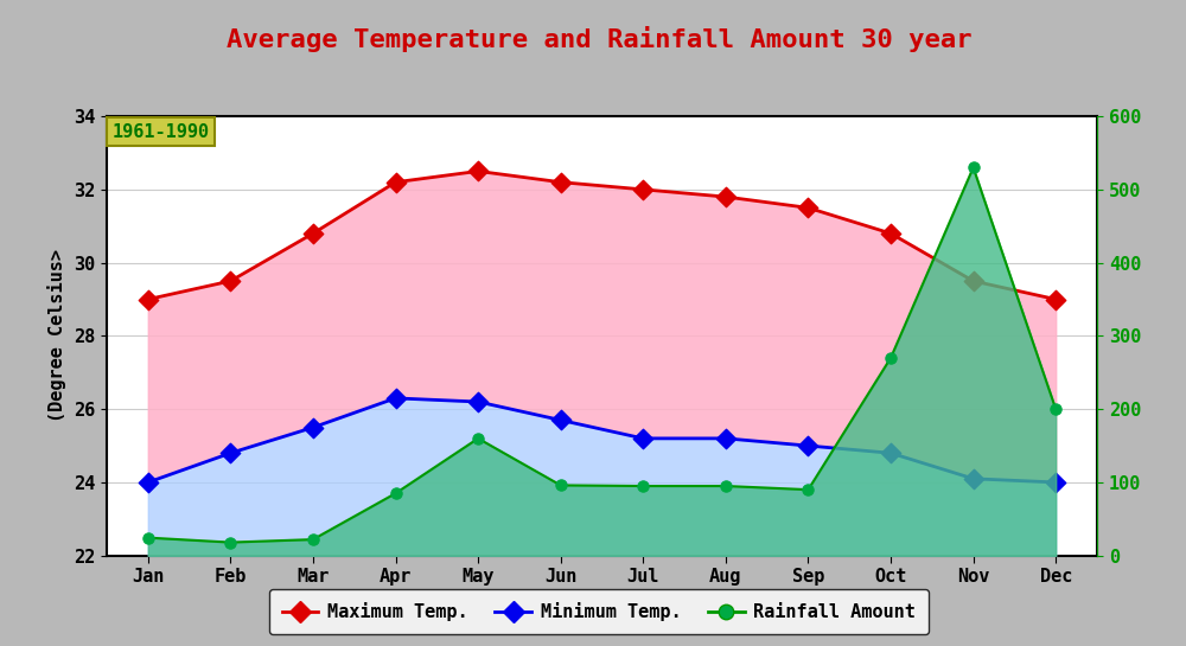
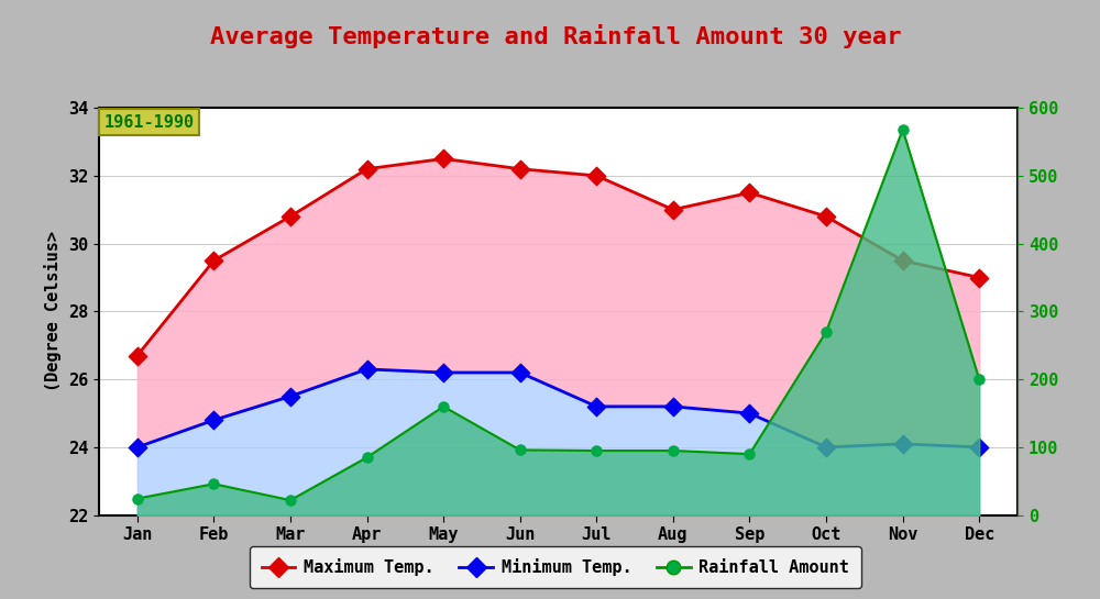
Maximum Temp./Jan: 29.0 -> 26.7
Rainfall Amount/Feb: 18 -> 46
Minimum Temp./Jun: 25.7 -> 26.2
Maximum Temp./Aug: 31.8 -> 31.0
Minimum Temp./Oct: 24.8 -> 24.0
Rainfall Amount/Nov: 530 -> 568
